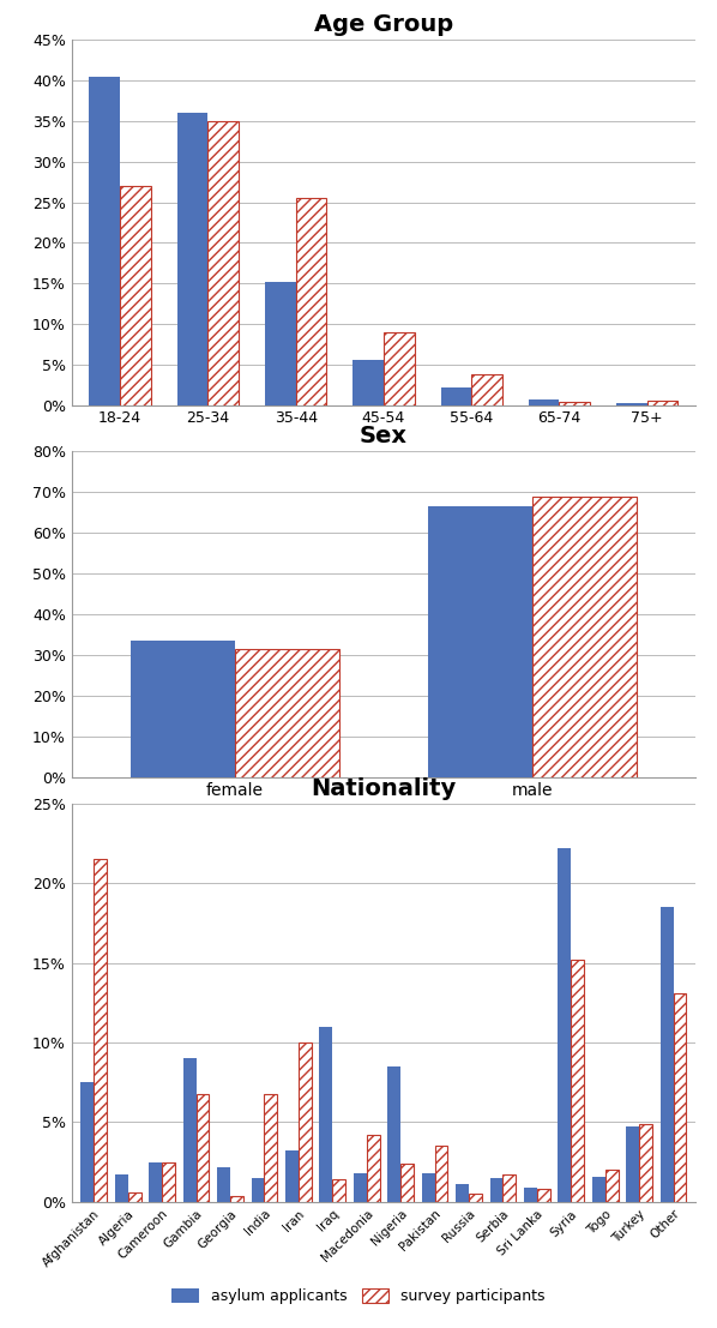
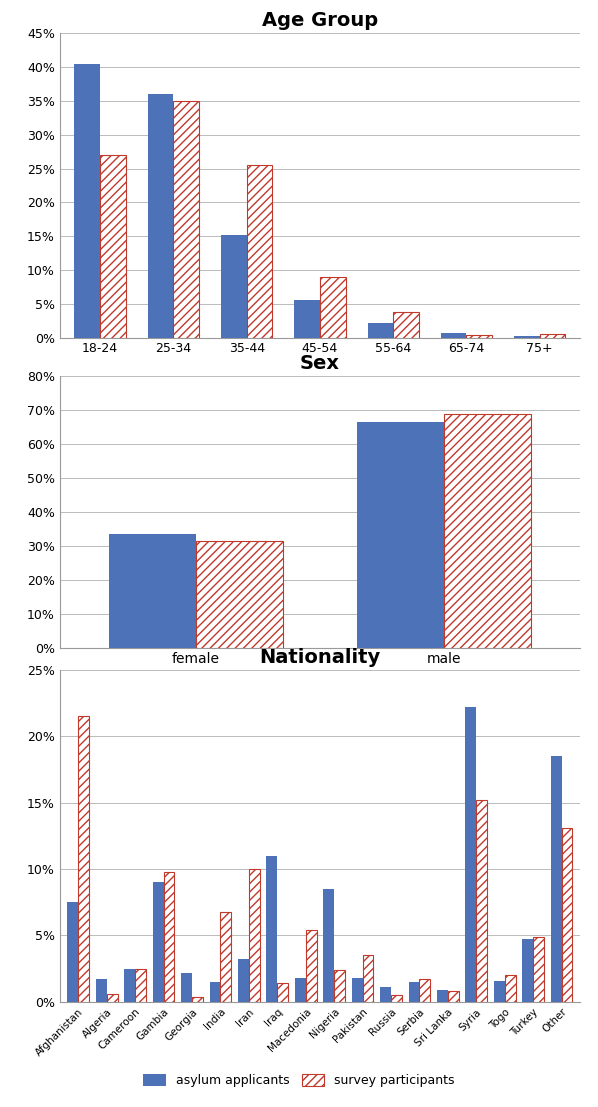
Nationality/survey participants/Gambia: 6.8% -> 9.8%
Nationality/survey participants/Macedonia: 4.2% -> 5.4%
